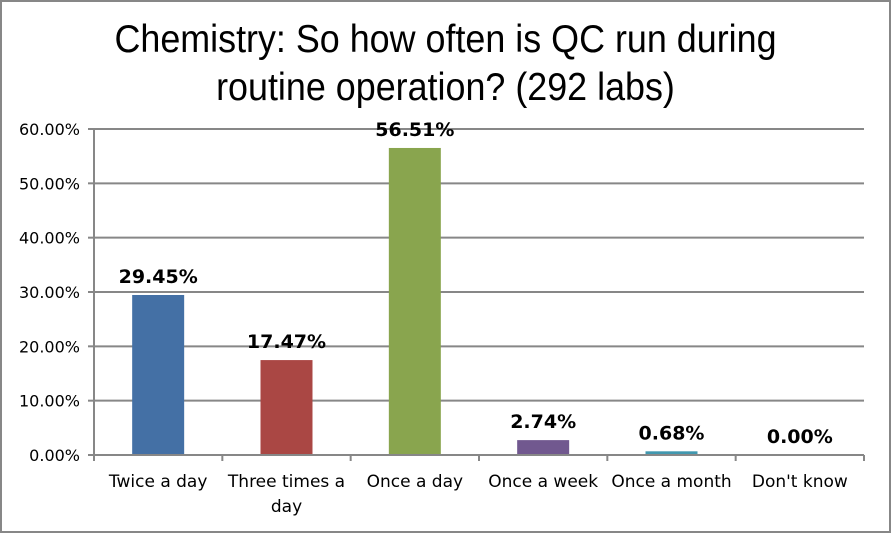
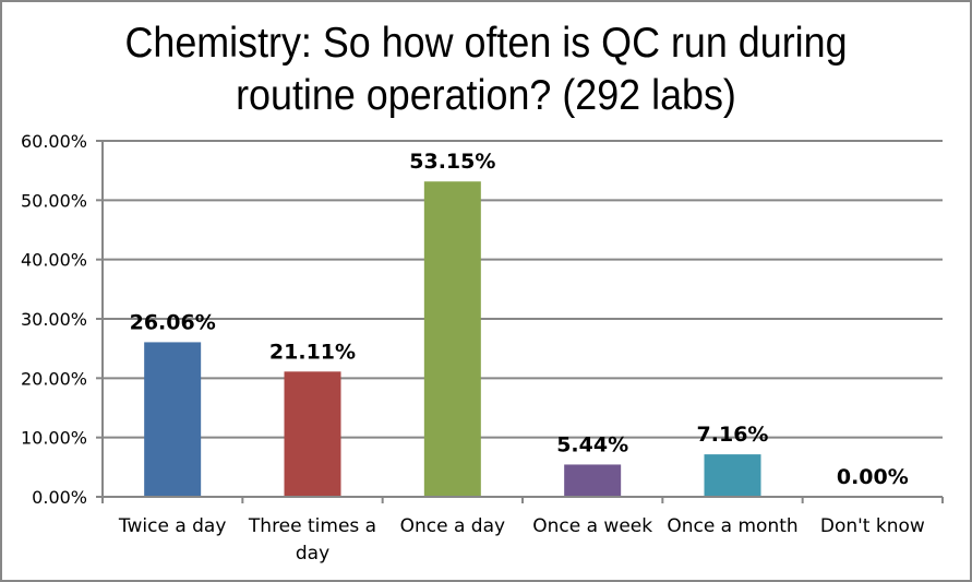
Twice a day: 29.45% -> 26.06%
Three times a day: 17.47% -> 21.11%
Once a day: 56.51% -> 53.15%
Once a week: 2.74% -> 5.44%
Once a month: 0.68% -> 7.16%
